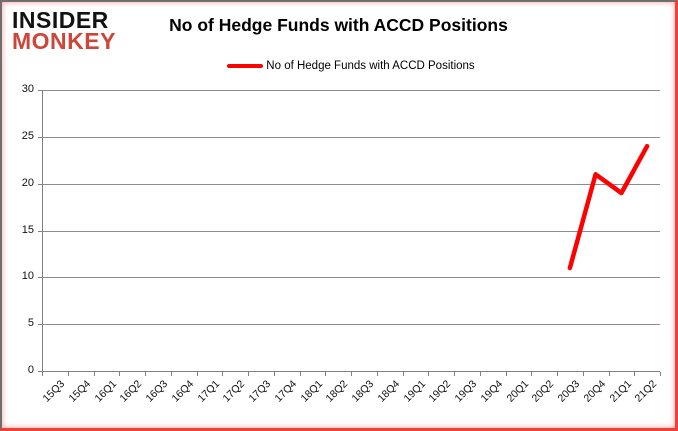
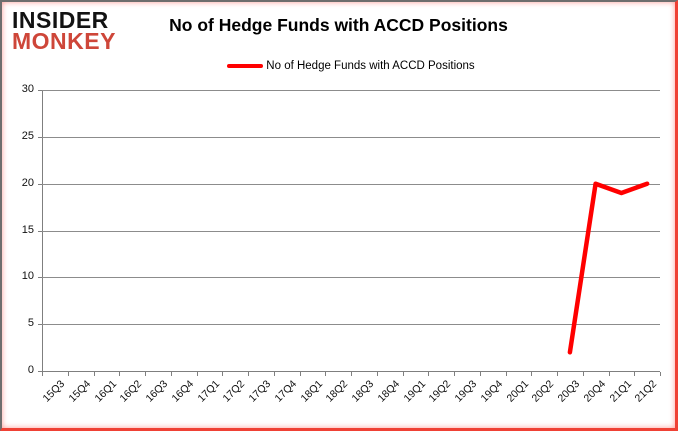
20Q3: 11 -> 2
20Q4: 21 -> 20
21Q2: 24 -> 20
